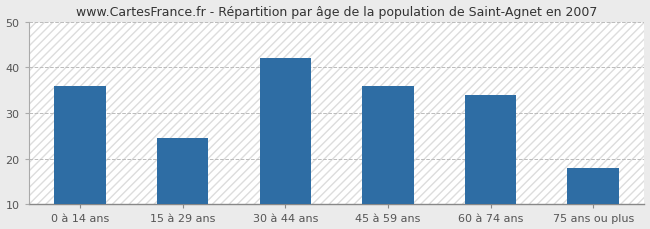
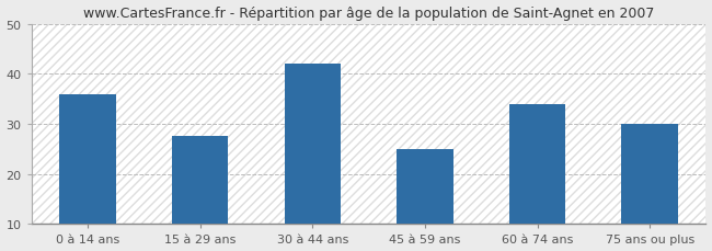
15 à 29 ans: 24.5 -> 27.5
45 à 59 ans: 36.0 -> 25.0
75 ans ou plus: 18.0 -> 30.0
